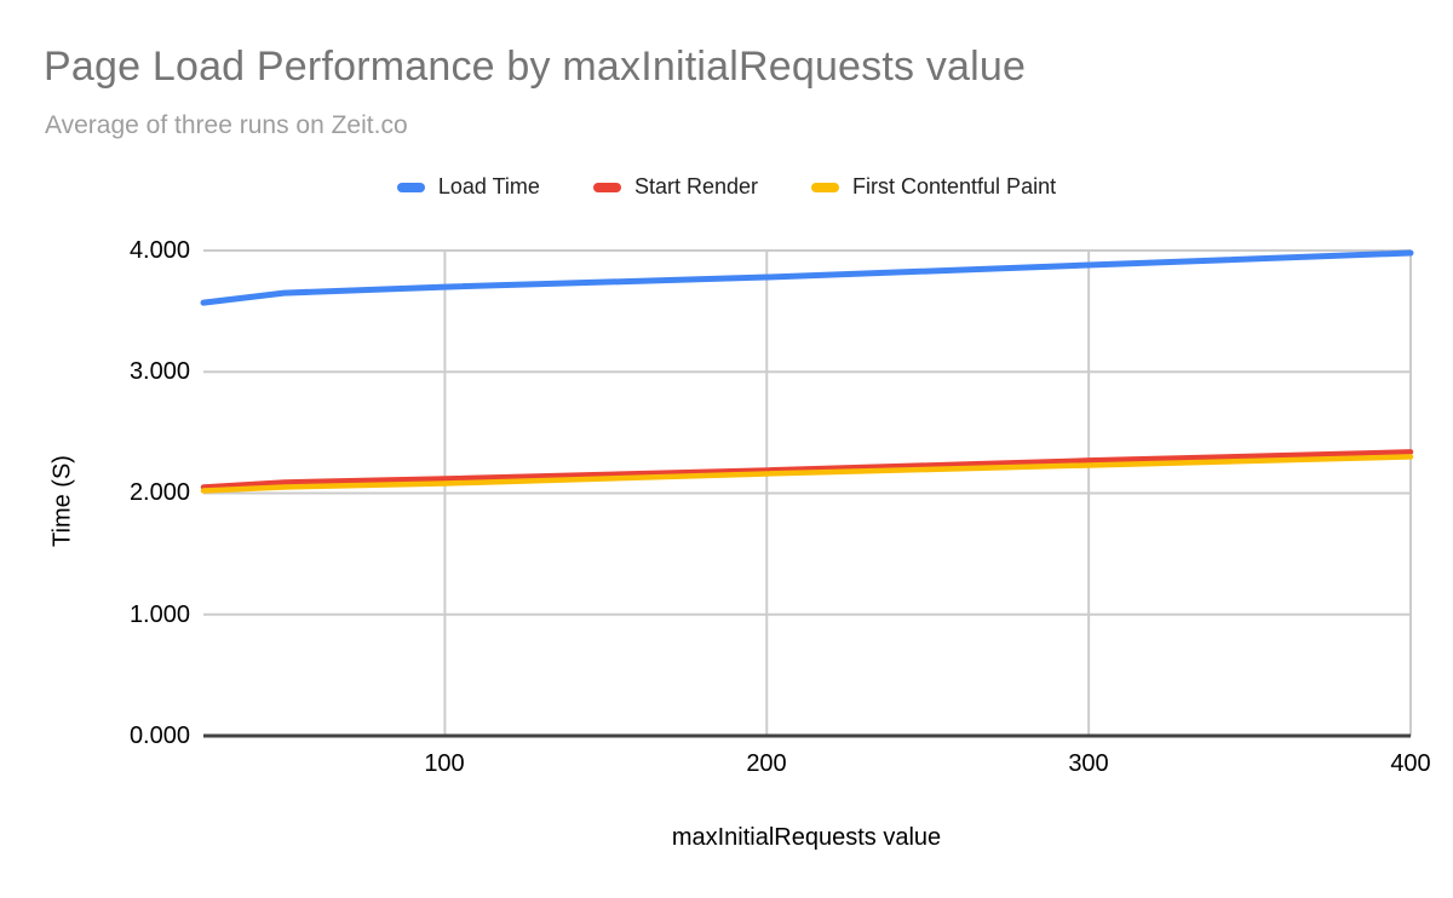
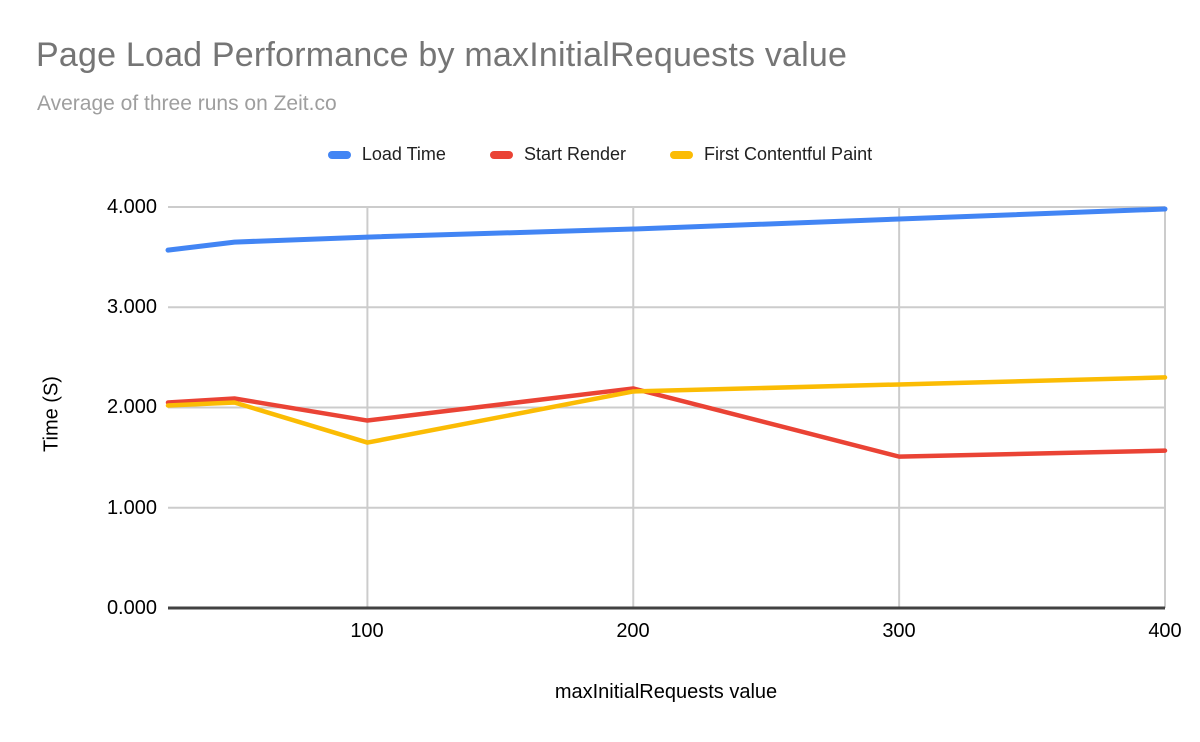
Start Render/100: 2.12 -> 1.87
First Contentful Paint/100: 2.08 -> 1.65
Start Render/300: 2.27 -> 1.51
Start Render/400: 2.34 -> 1.57
